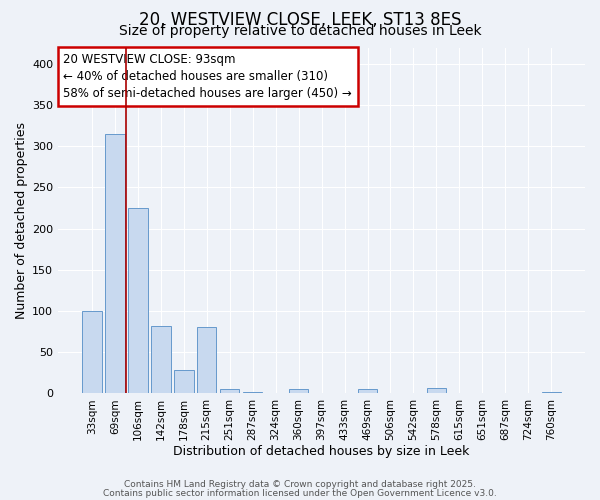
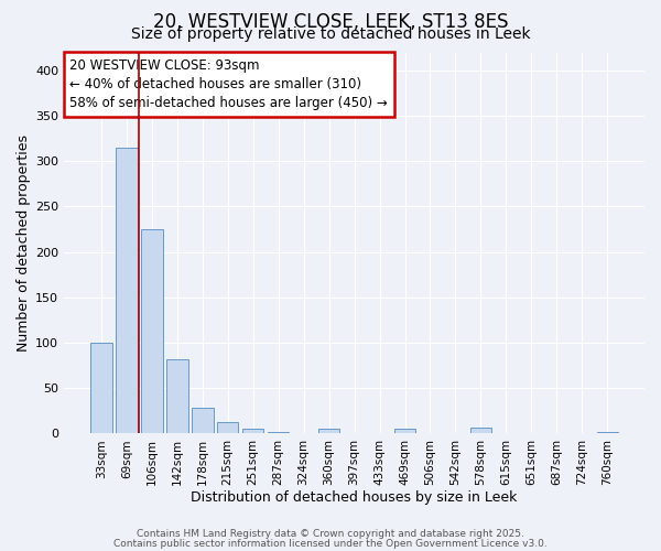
215sqm: 80 -> 12
